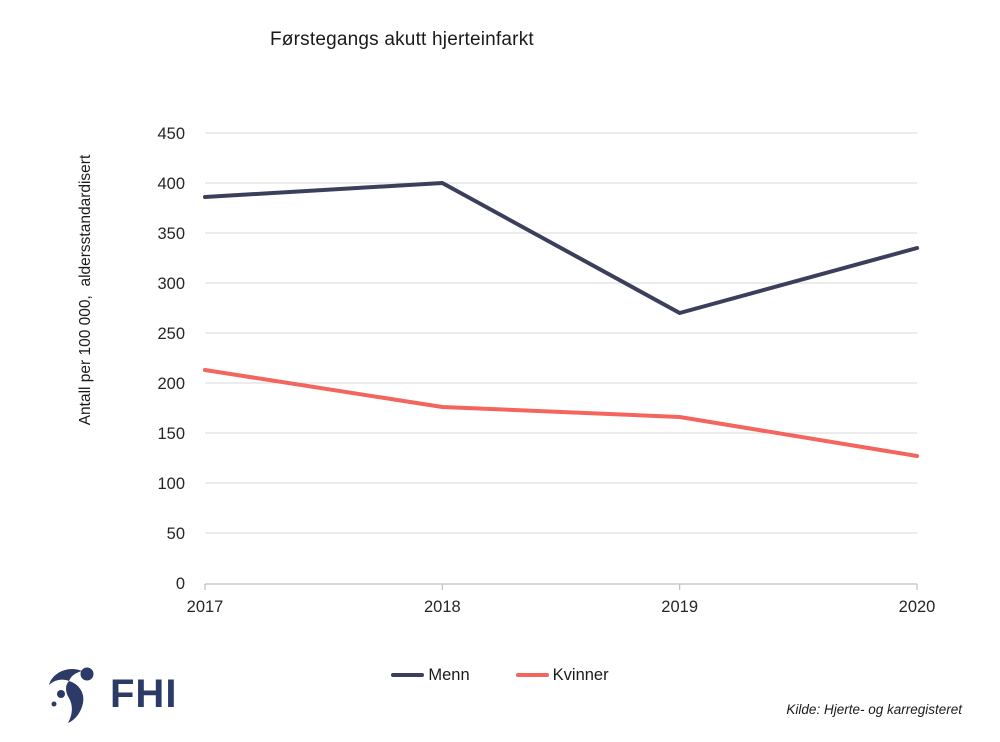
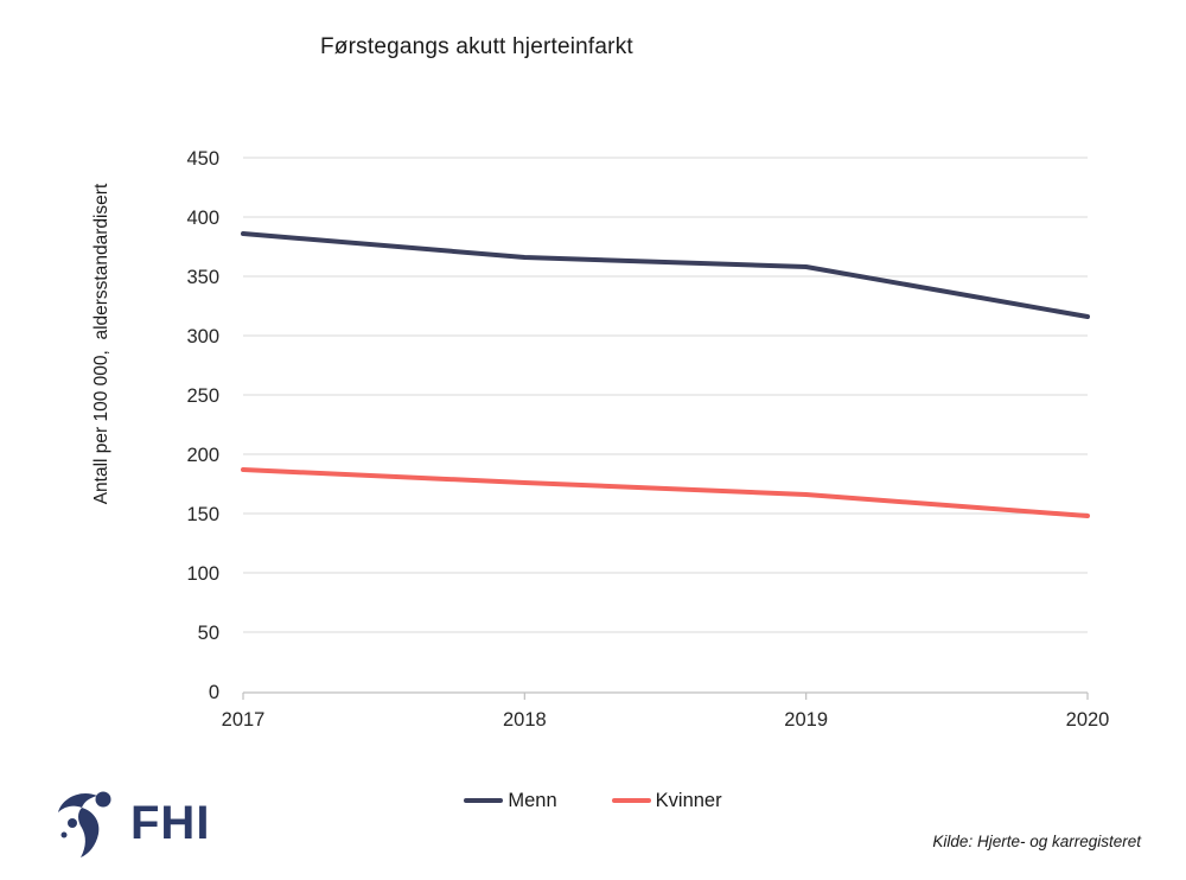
Kvinner/2017: 213 -> 187
Menn/2018: 400 -> 366
Menn/2019: 270 -> 358
Menn/2020: 335 -> 316
Kvinner/2020: 127 -> 148
